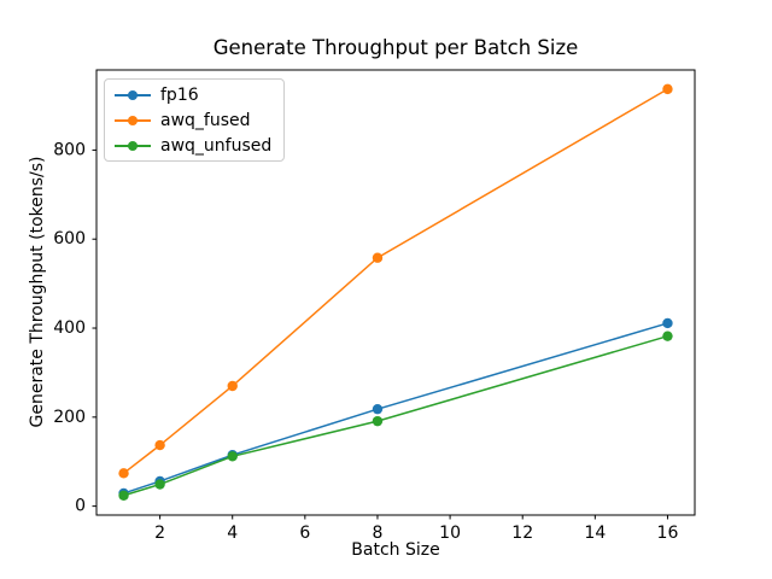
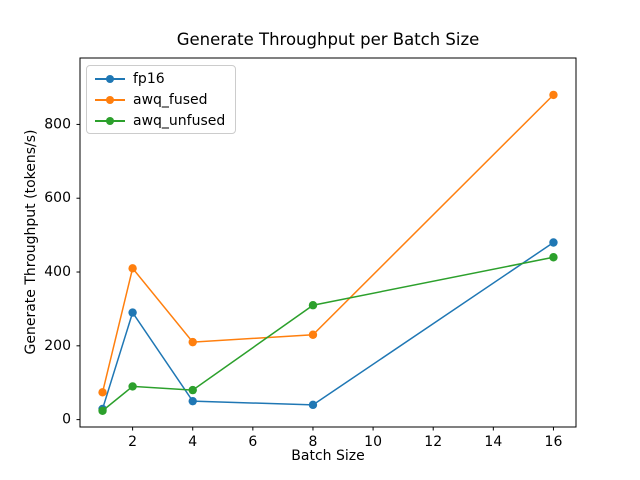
fp16/2: 60 -> 290
awq_fused/2: 140 -> 410
awq_unfused/2: 50 -> 90
fp16/4: 120 -> 50
awq_fused/4: 270 -> 210
awq_unfused/4: 110 -> 80
fp16/8: 220 -> 40
awq_fused/8: 560 -> 230
awq_unfused/8: 190 -> 310
fp16/16: 410 -> 480
awq_fused/16: 940 -> 880
awq_unfused/16: 380 -> 440
